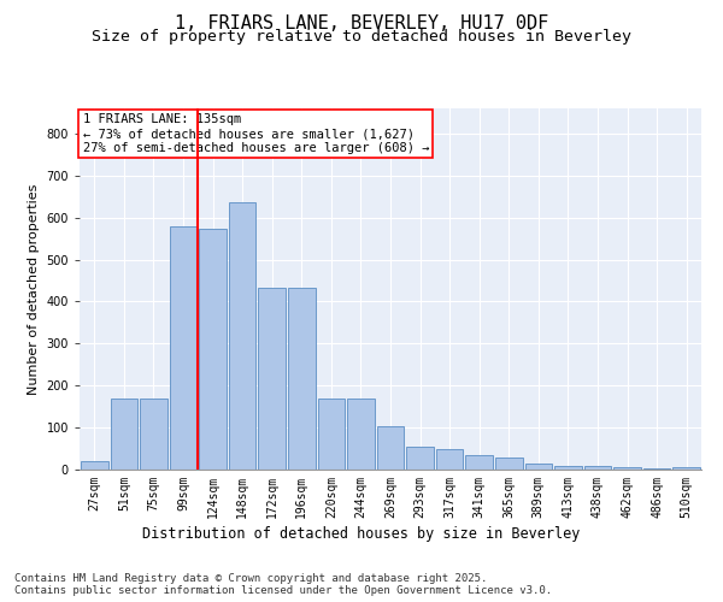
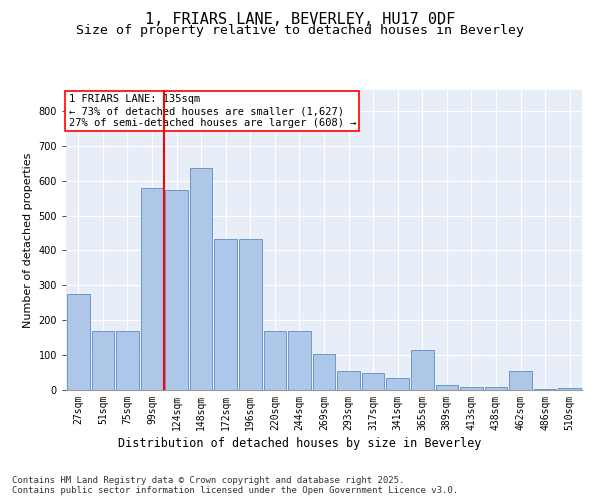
27sqm: 20 -> 275
365sqm: 30 -> 115
462sqm: 5 -> 55
